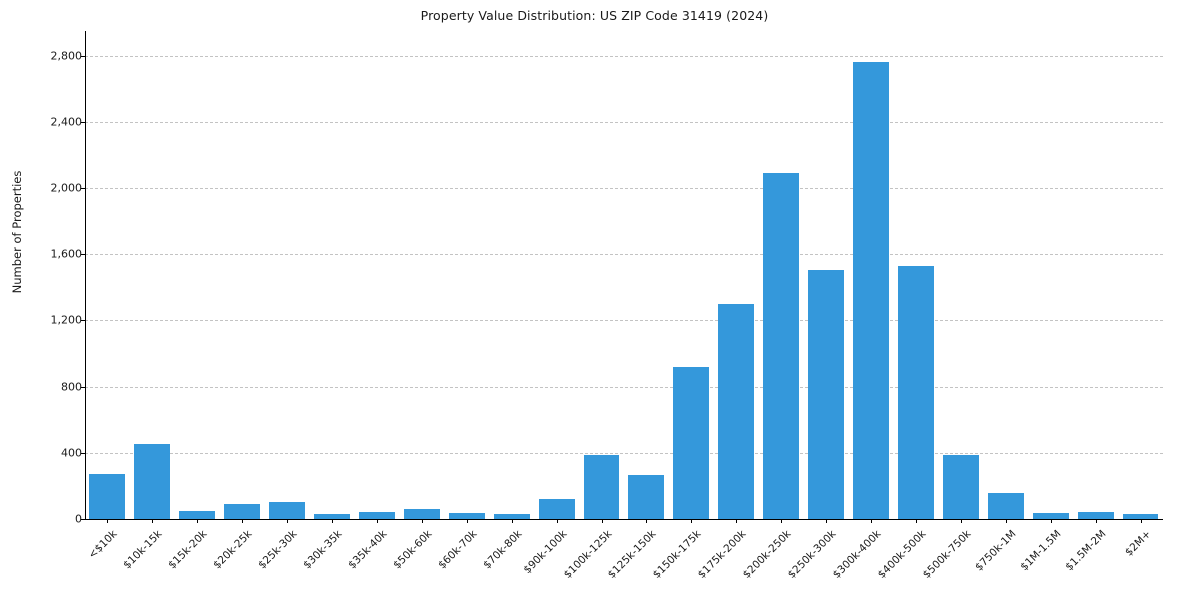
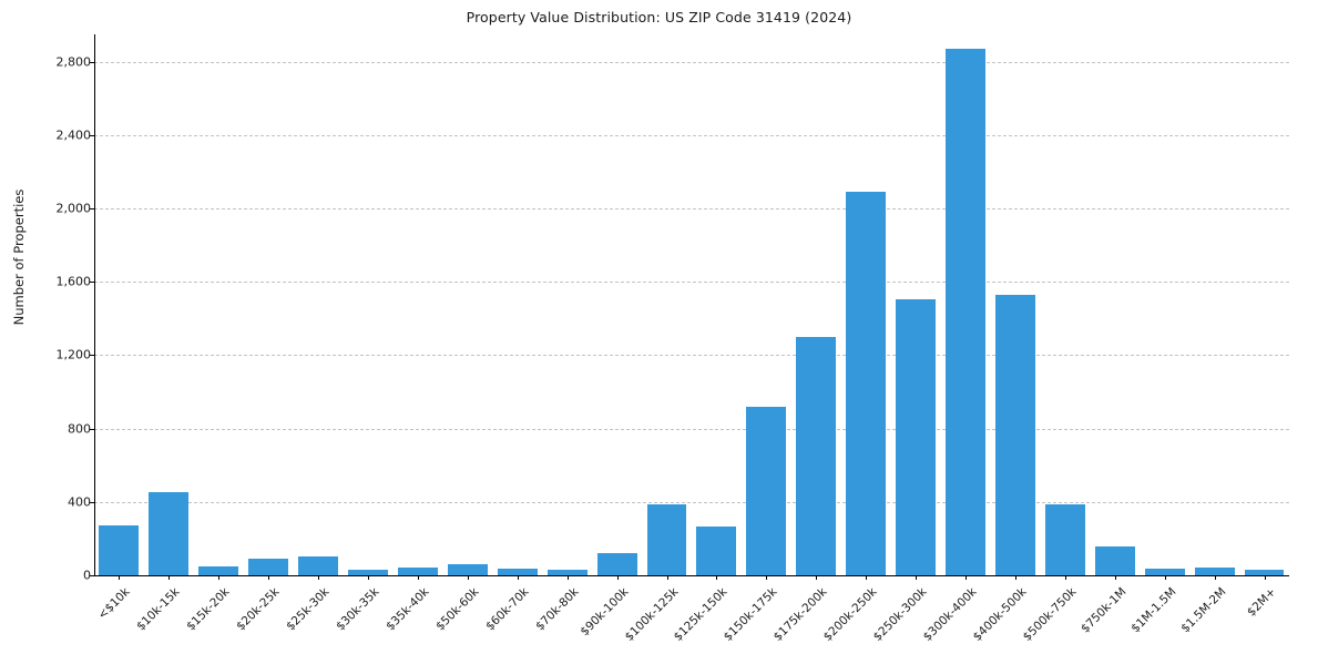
$300k-400k: 2760 -> 2870
